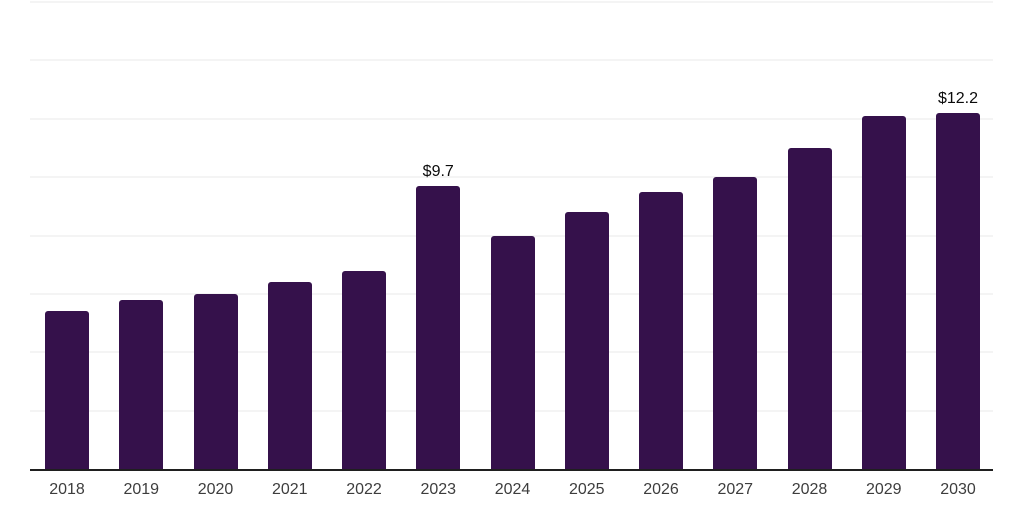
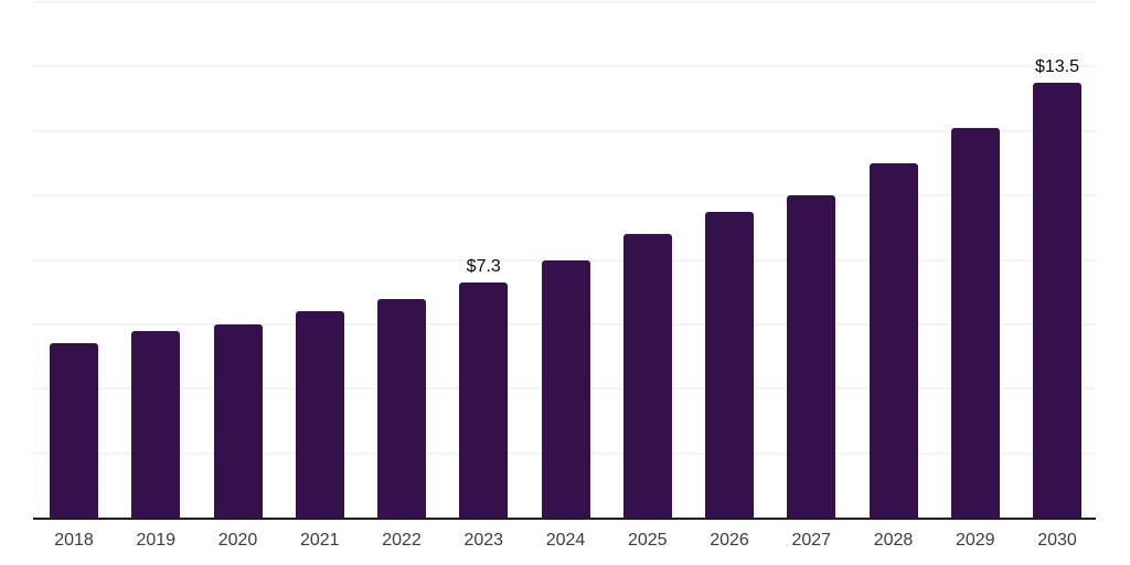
2023: $9.7 -> $7.3
2030: $12.2 -> $13.5
